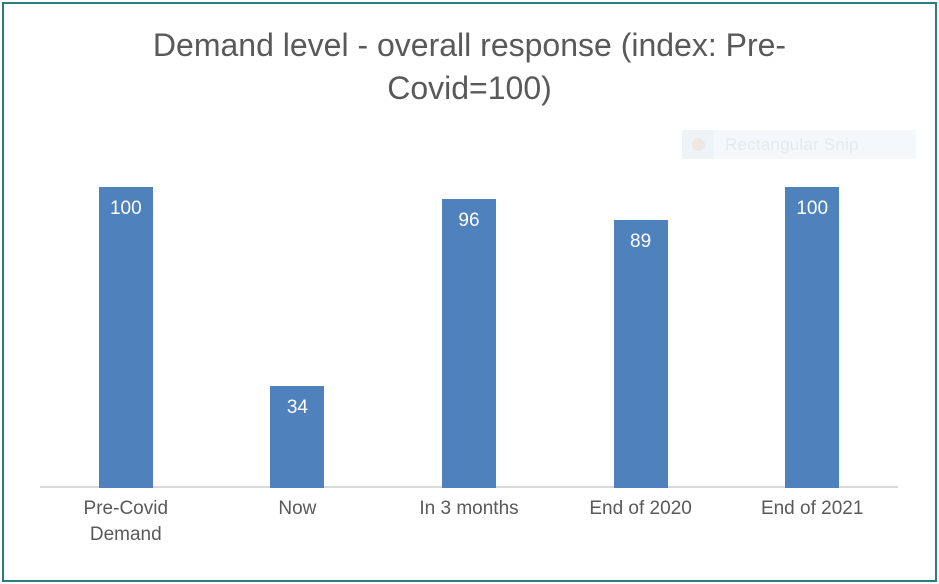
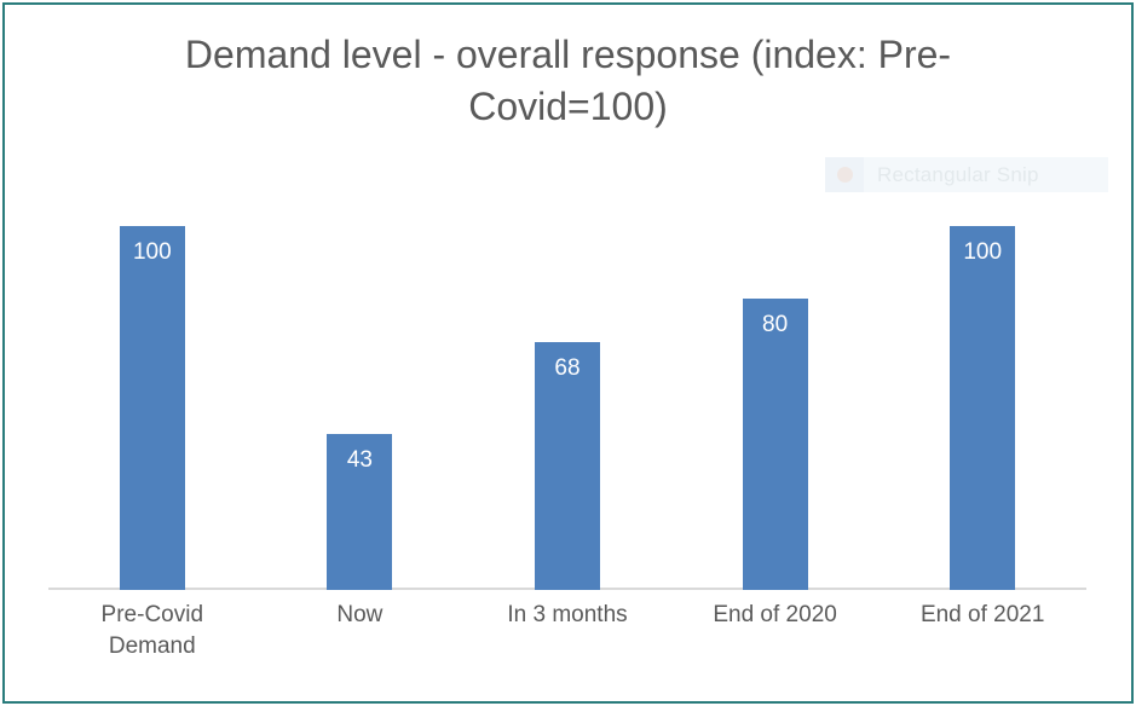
Now: 34 -> 43
In 3 months: 96 -> 68
End of 2020: 89 -> 80
